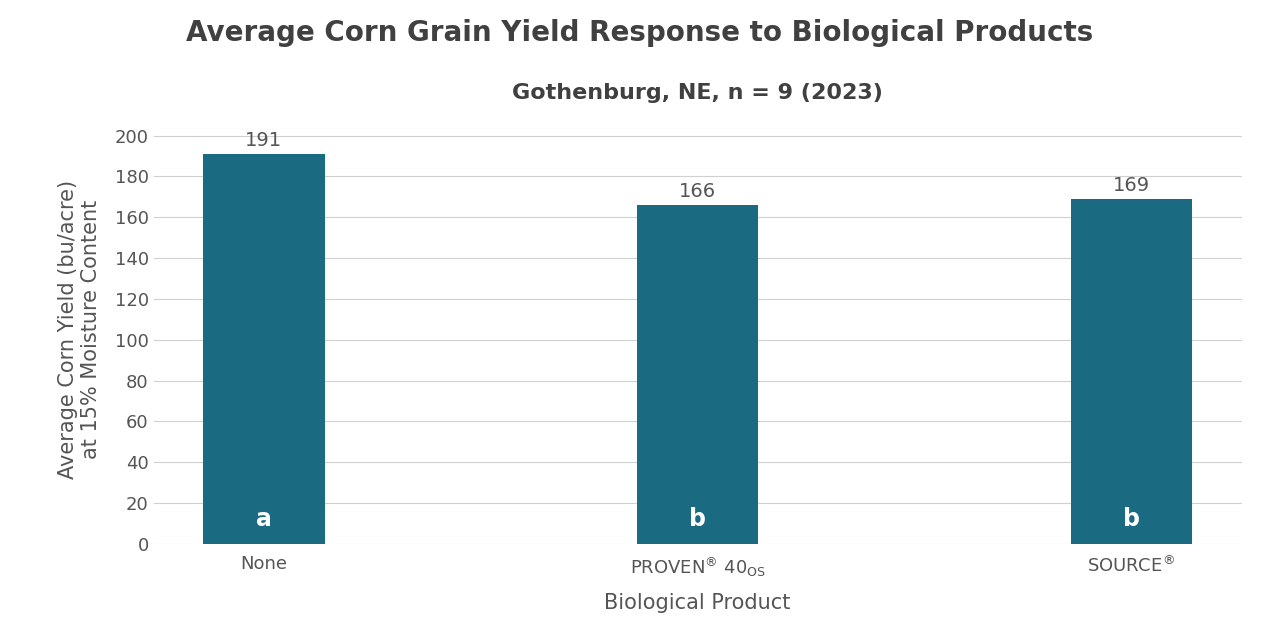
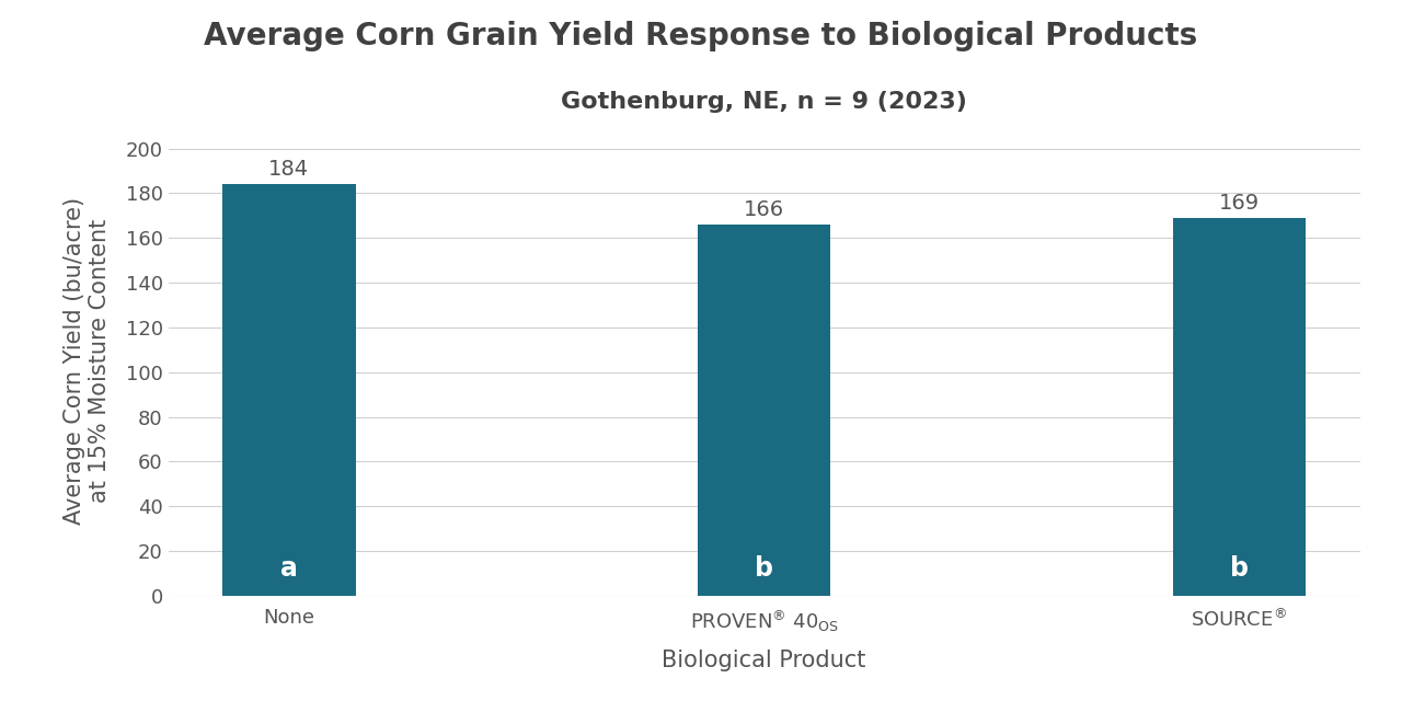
None: 191 -> 184
